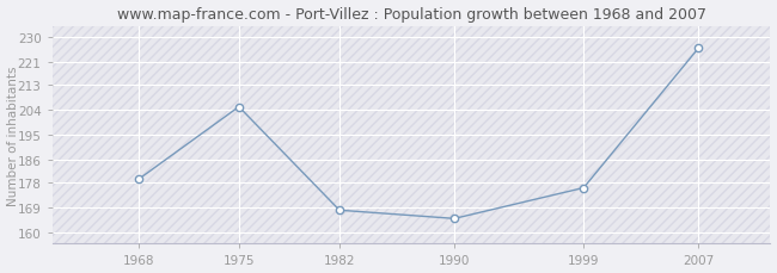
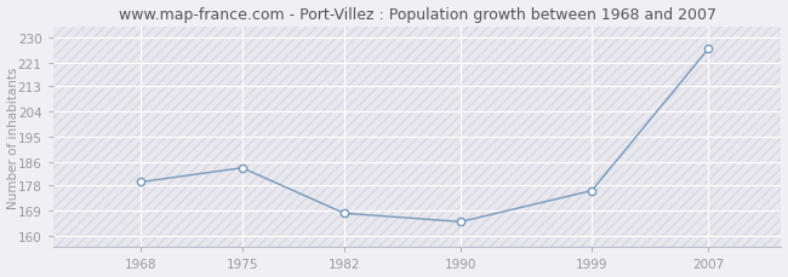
1975: 205 -> 184
